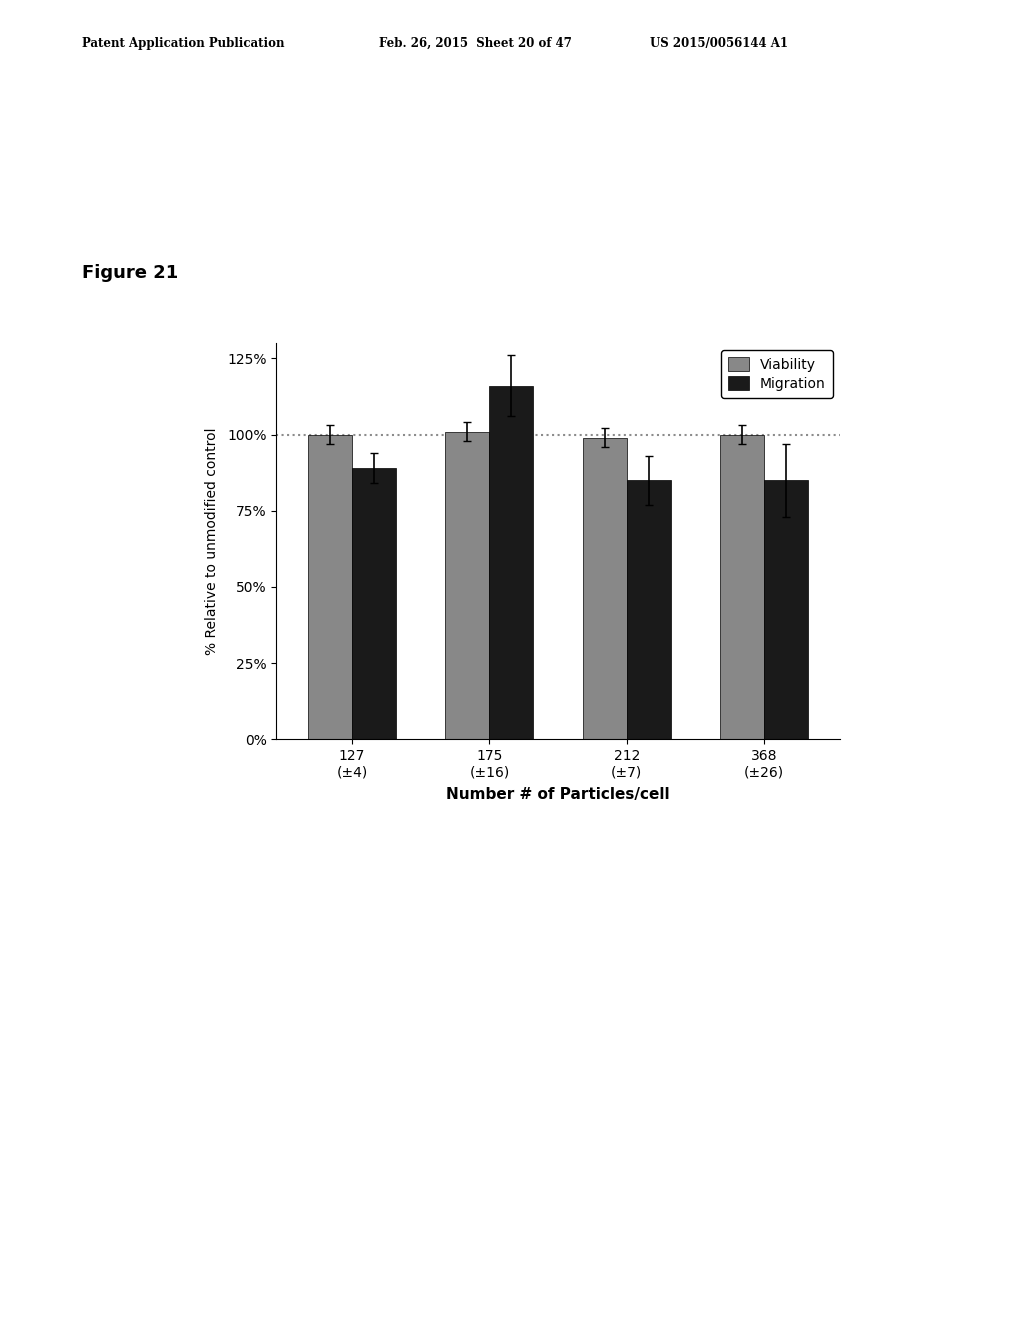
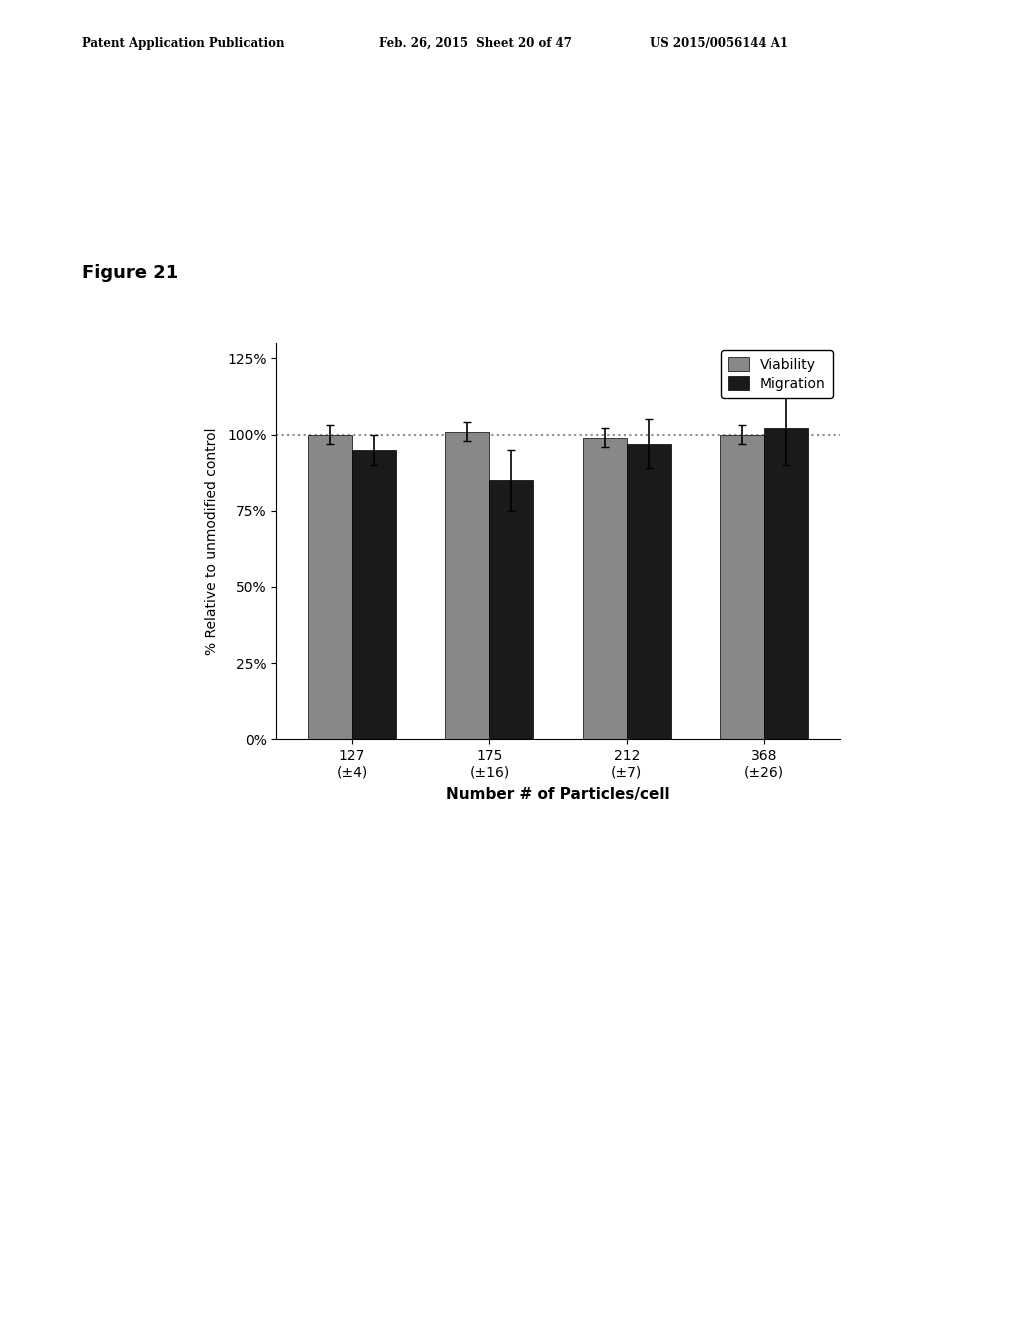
Migration/127 (±4): 89% -> 95%
Migration/175 (±16): 116% -> 85%
Migration/212 (±7): 85% -> 97%
Migration/368 (±26): 85% -> 102%
